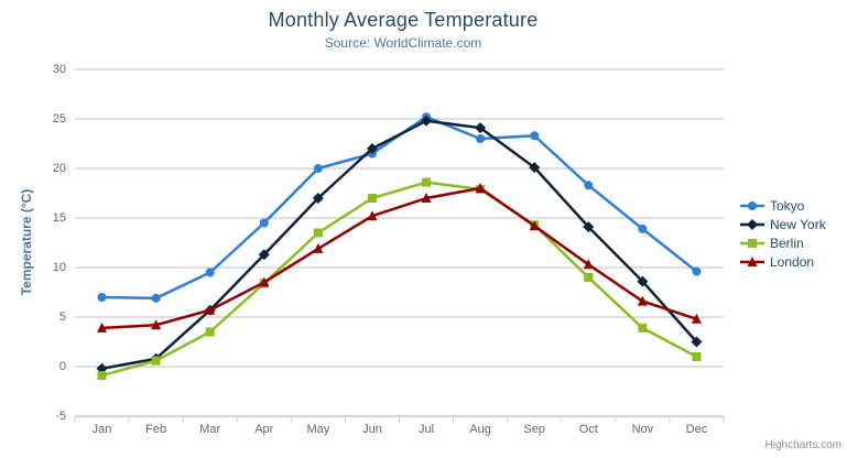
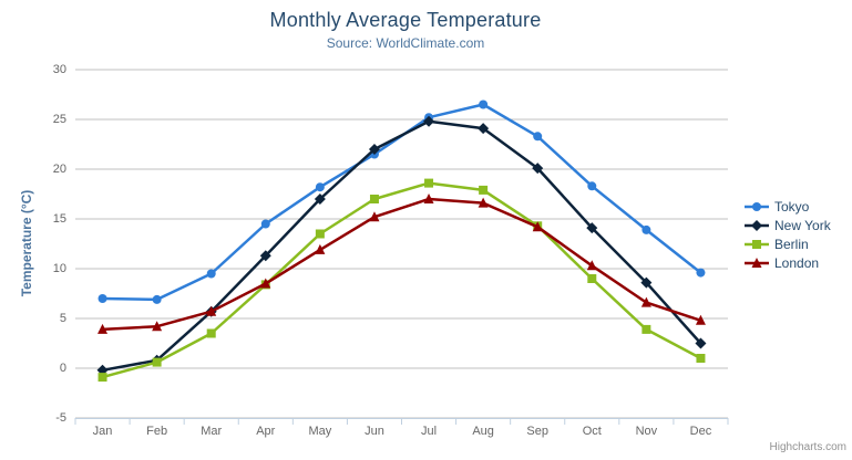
Tokyo/May: 20 -> 18
Tokyo/Aug: 23 -> 26
London/Aug: 18 -> 17
